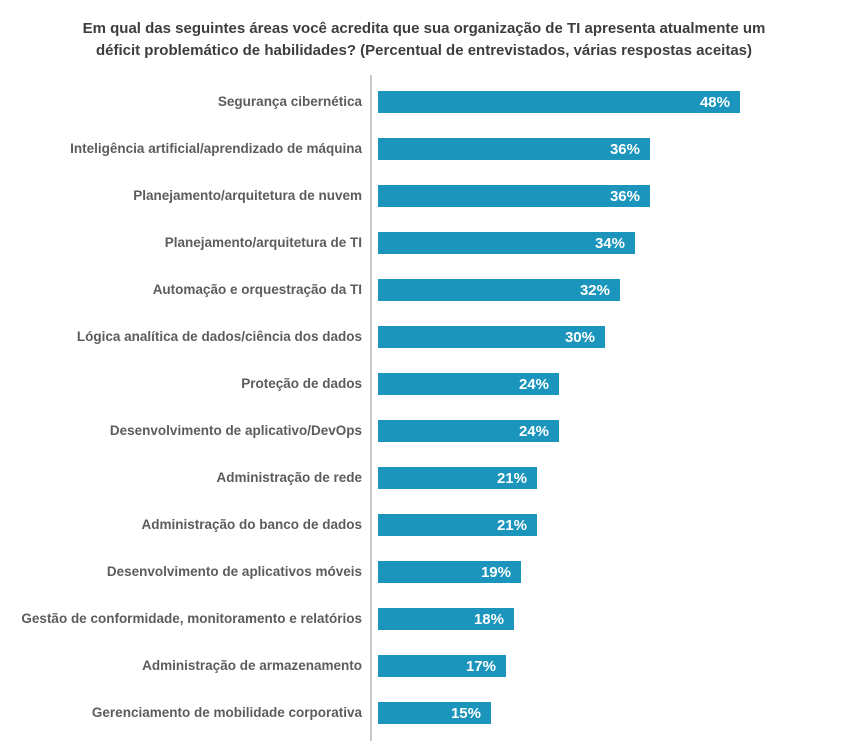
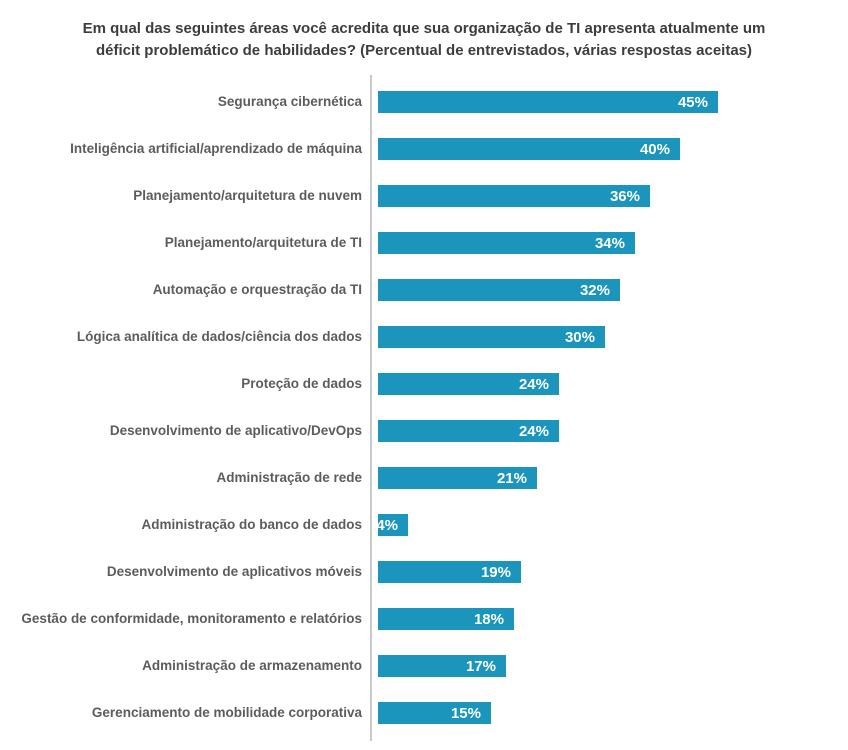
Segurança cibernética: 48% -> 45%
Inteligência artificial/aprendizado de máquina: 36% -> 40%
Administração do banco de dados: 21% -> 4%
